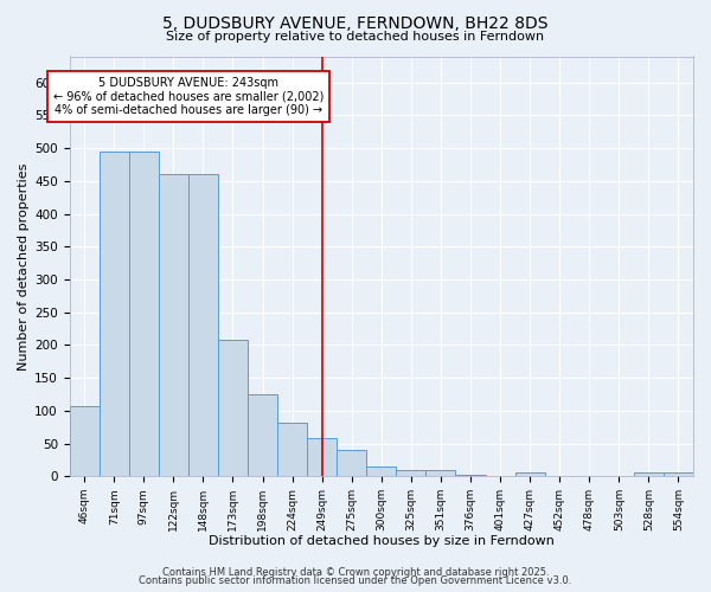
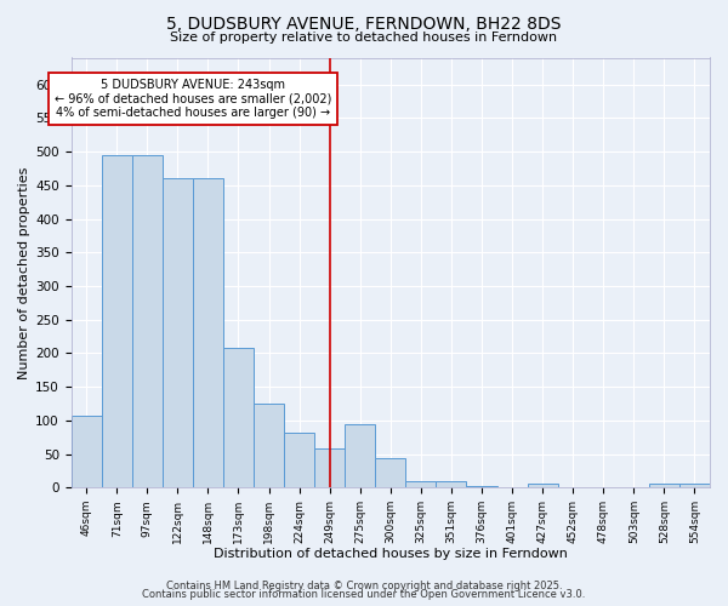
275sqm: 40 -> 94
300sqm: 15 -> 44
